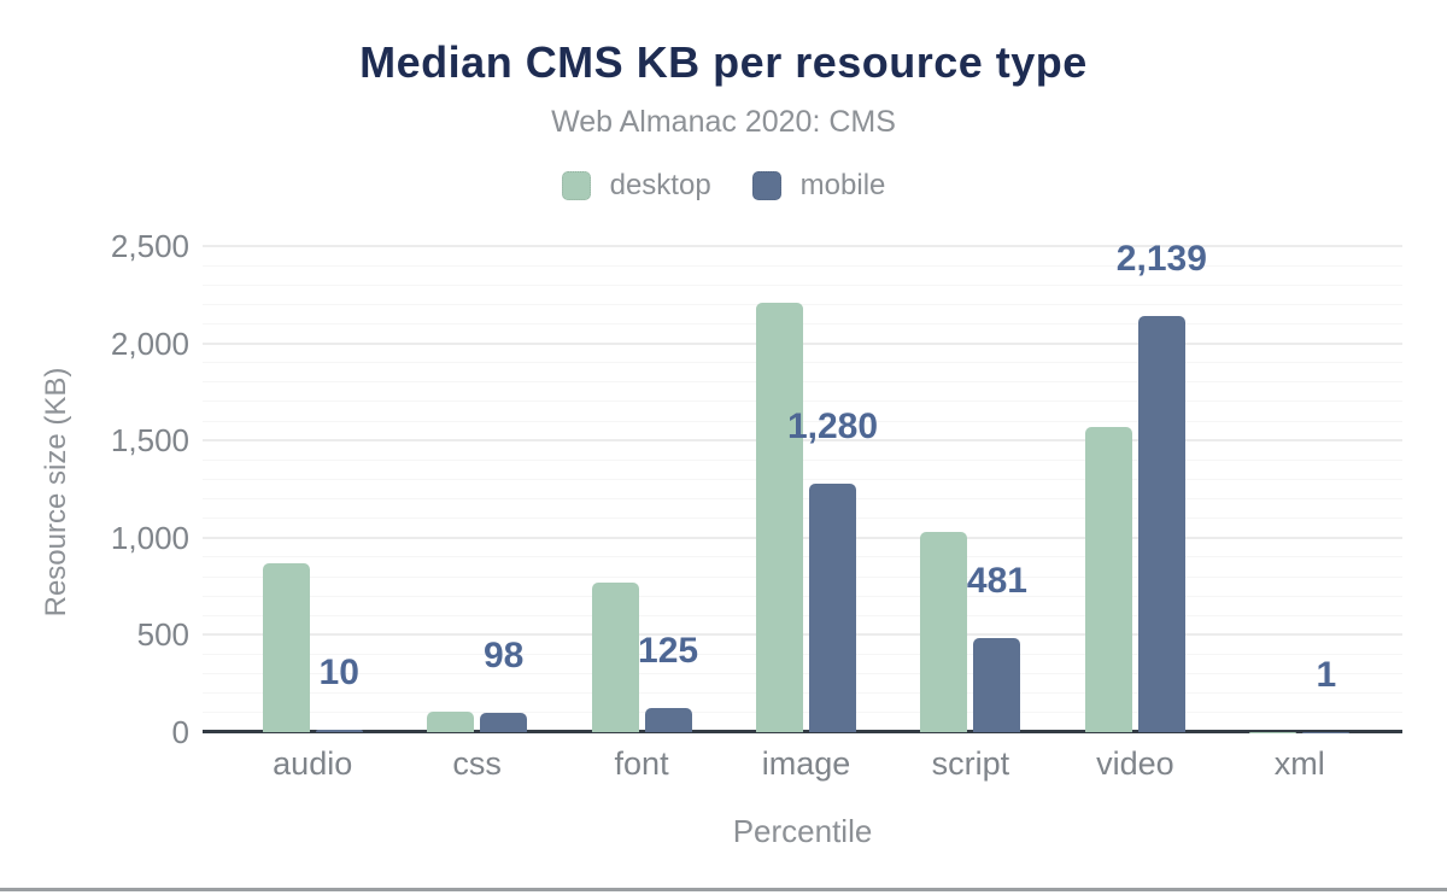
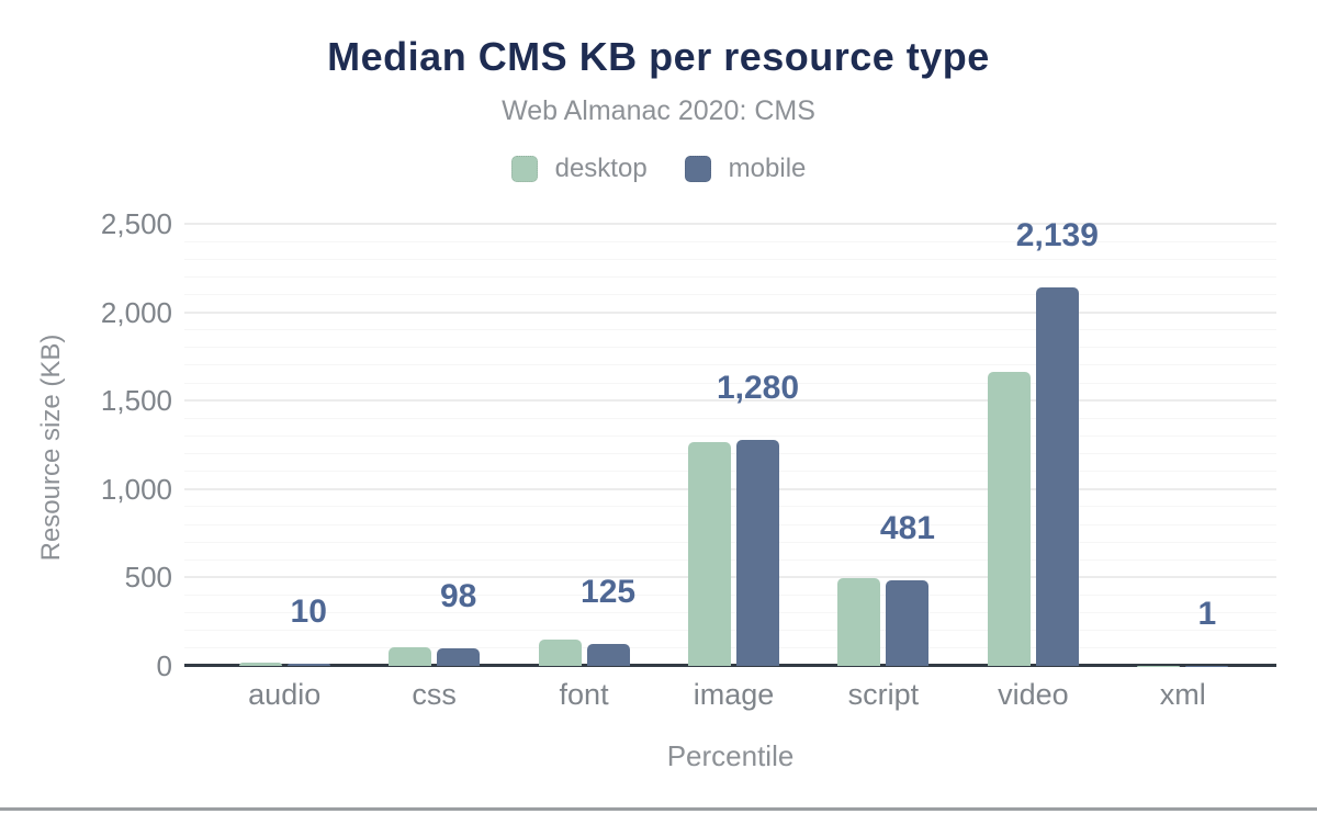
desktop/audio: 870 -> 20
desktop/font: 770 -> 150
desktop/image: 2210 -> 1270
desktop/script: 1030 -> 500
desktop/video: 1570 -> 1660
